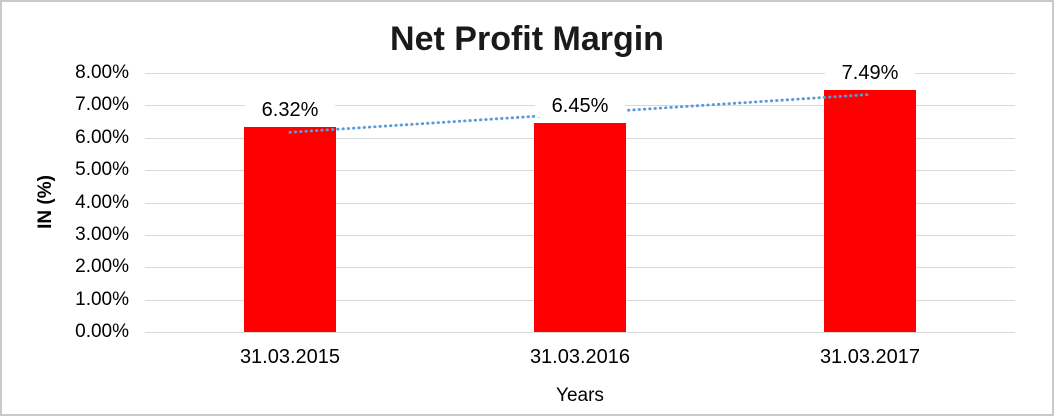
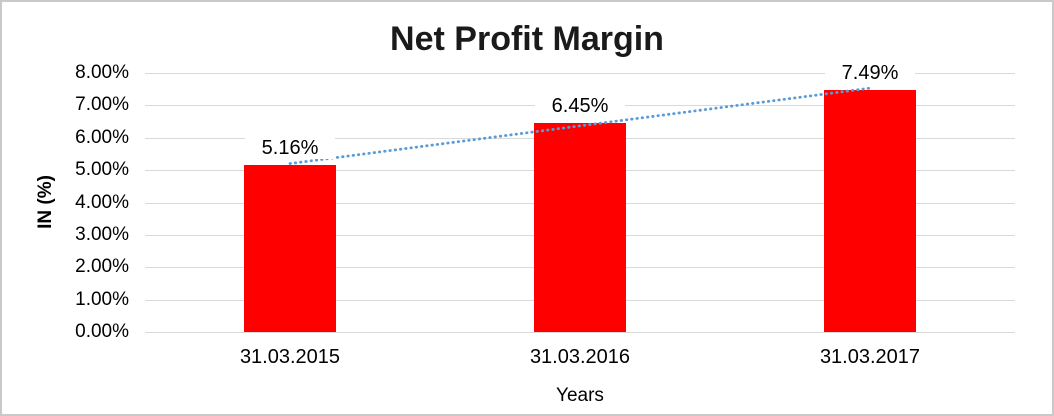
31.03.2015: 6.32% -> 5.16%
